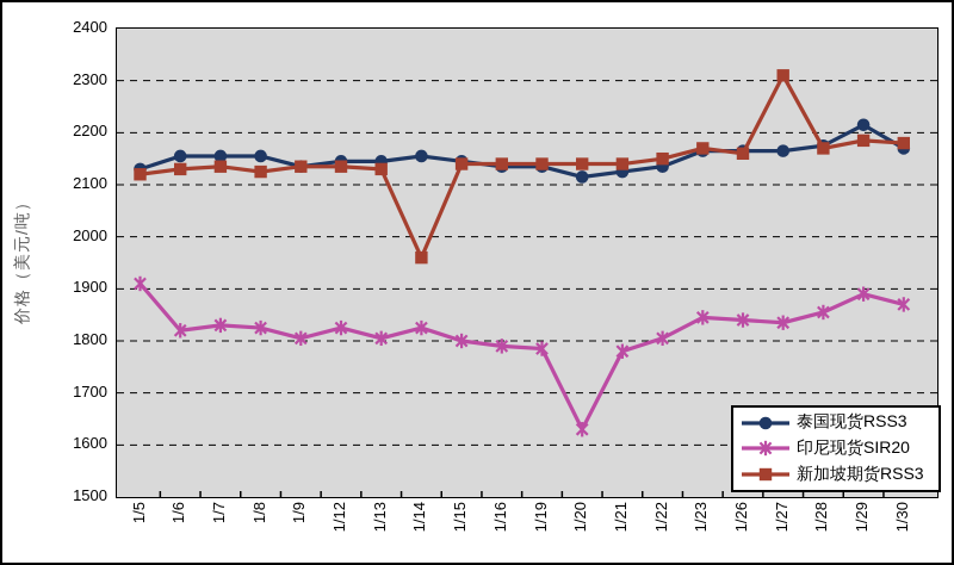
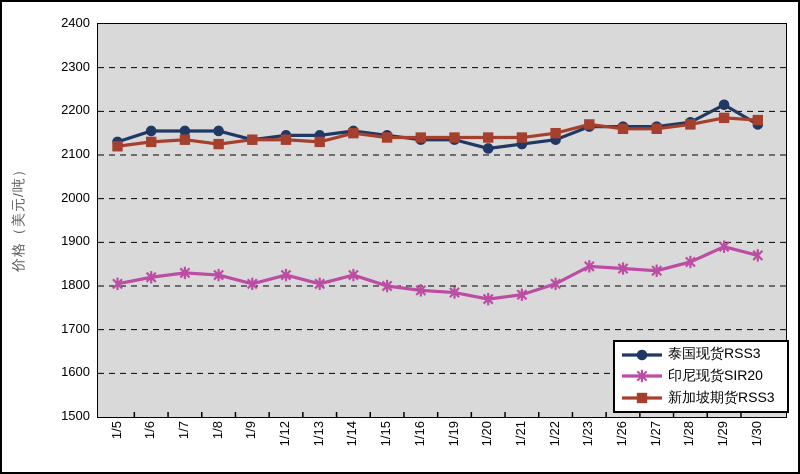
印尼现货SIR20/1/5: 1910 -> 1800
新加坡期货RSS3/1/14: 1960 -> 2150
印尼现货SIR20/1/20: 1630 -> 1770
新加坡期货RSS3/1/27: 2310 -> 2160
